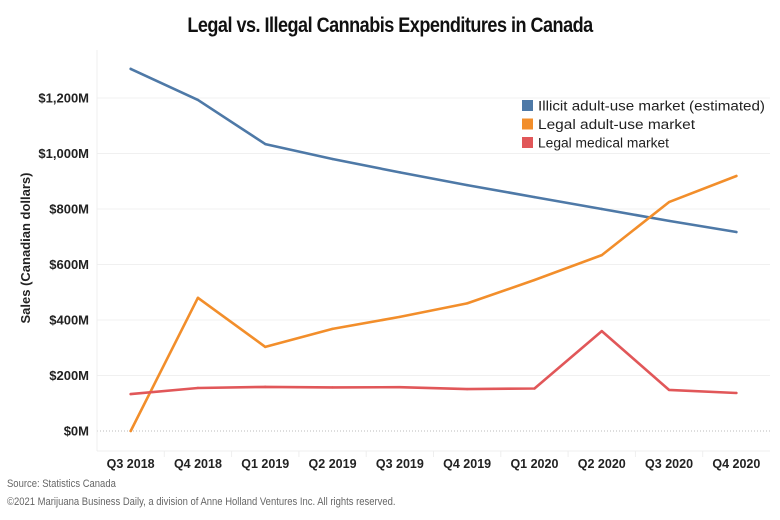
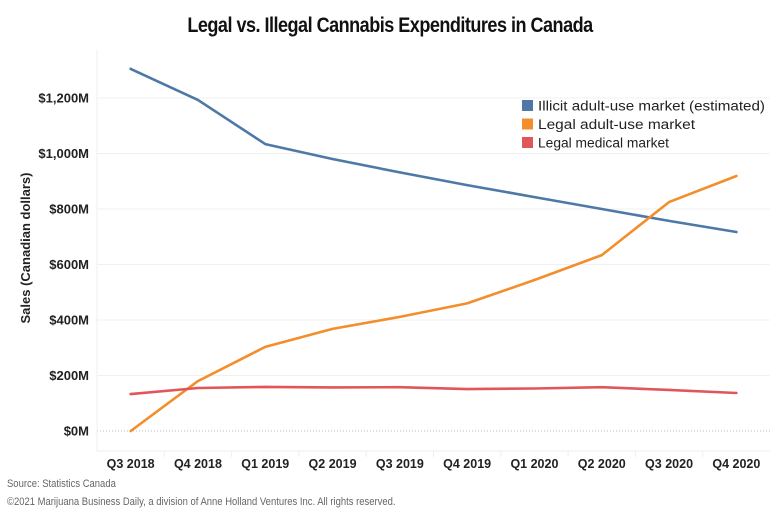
Legal adult-use market/Q4 2018: $480M -> $180M
Legal medical market/Q2 2020: $360M -> $160M
